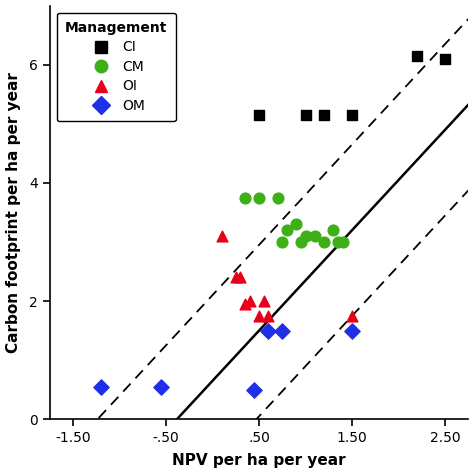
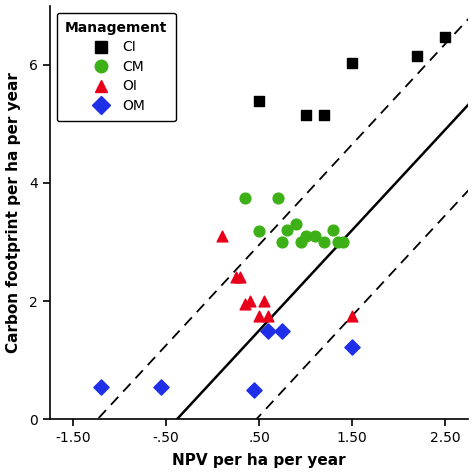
CI/.50: 5.15 -> 5.38
CM/.50: 3.75 -> 3.18
CI/1.50: 5.15 -> 6.02
OM/1.50: 1.50 -> 1.22
CI/2.50: 6.10 -> 6.46
